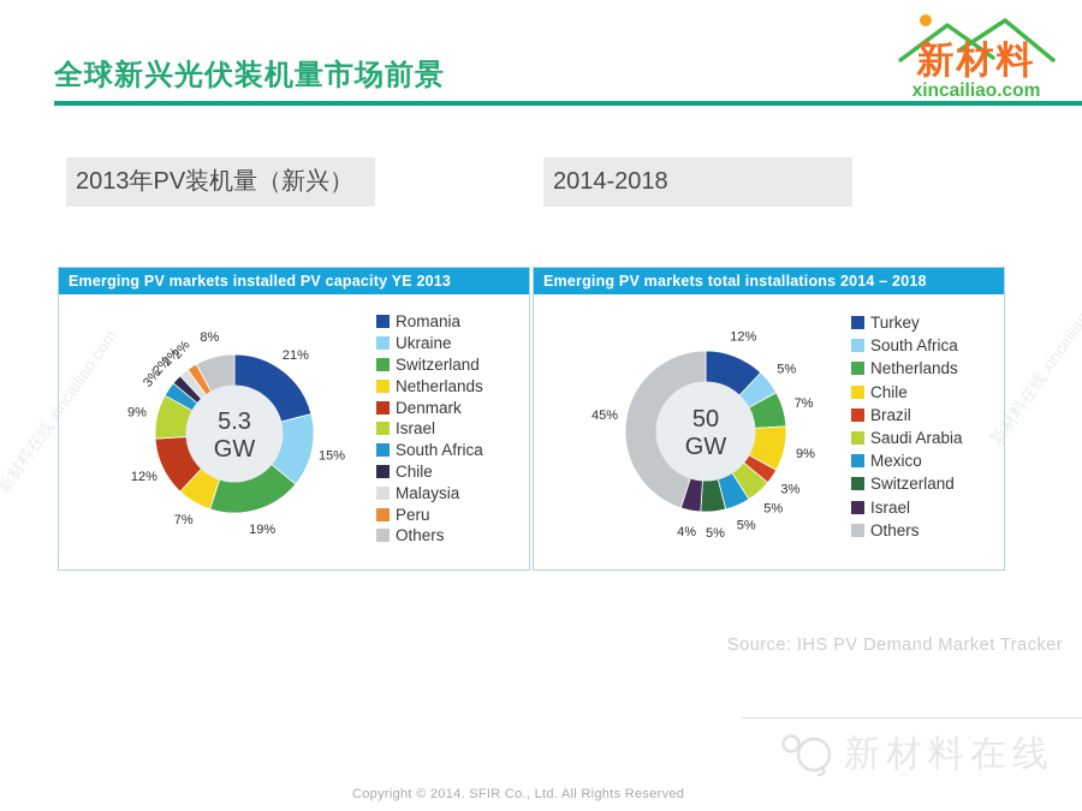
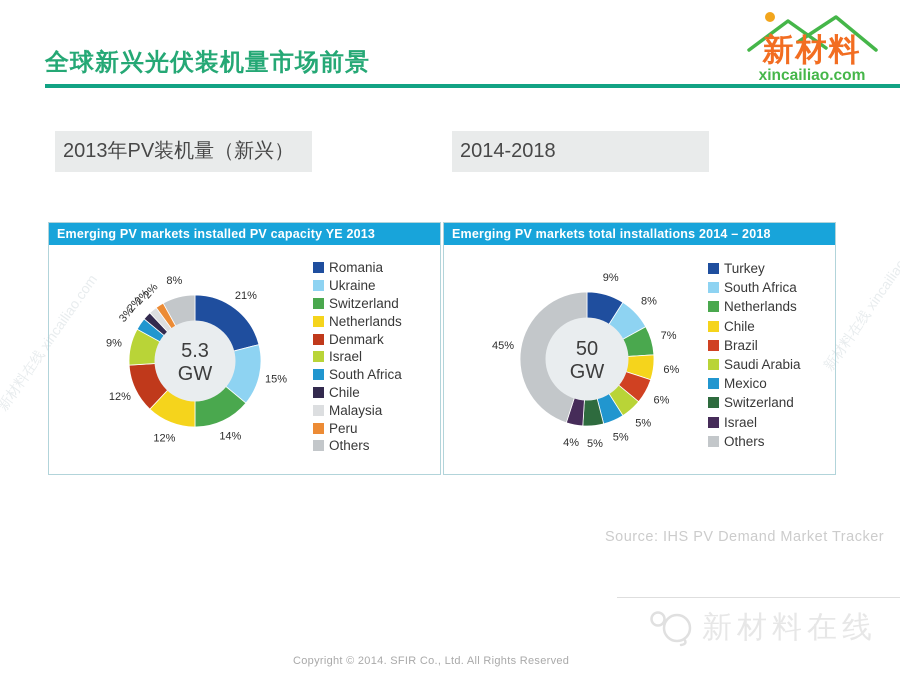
Emerging PV markets installed PV capacity YE 2013/Switzerland: 19% -> 14%
Emerging PV markets installed PV capacity YE 2013/Netherlands: 7% -> 12%
Emerging PV markets total installations 2014 – 2018/Turkey: 12% -> 9%
Emerging PV markets total installations 2014 – 2018/South Africa: 5% -> 8%
Emerging PV markets total installations 2014 – 2018/Chile: 9% -> 6%
Emerging PV markets total installations 2014 – 2018/Brazil: 3% -> 6%
